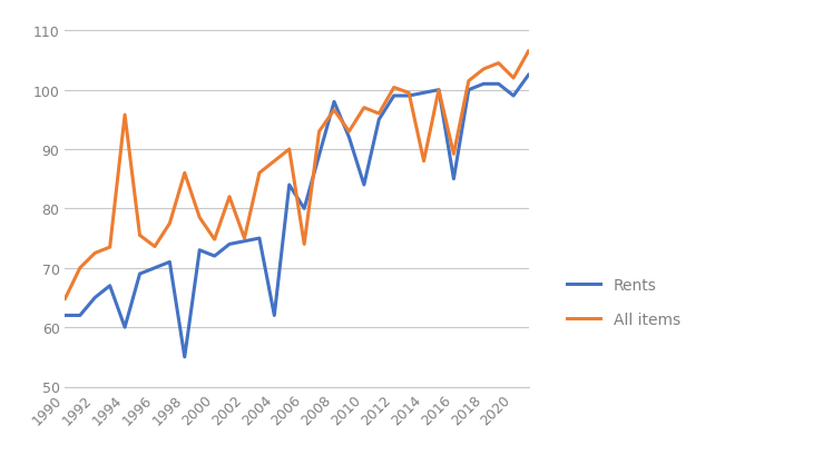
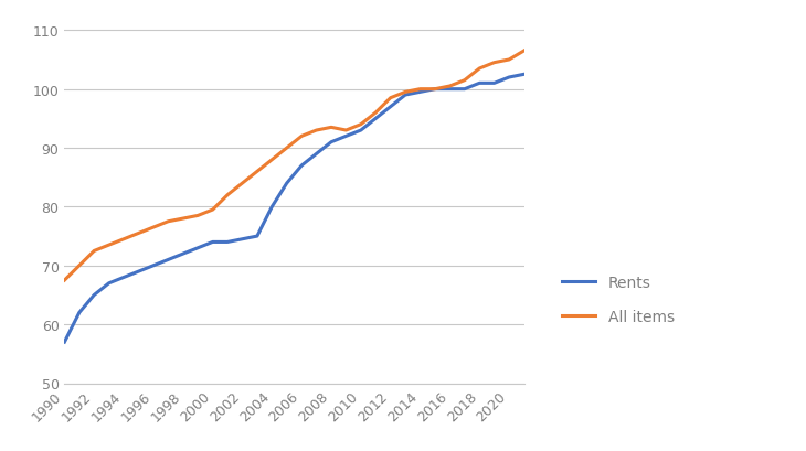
Rents/1990: 62.0 -> 57.0
All items/1990: 64.8 -> 67.5
Rents/1994: 60.0 -> 68.0
All items/1994: 95.8 -> 74.5
All items/1996: 73.6 -> 76.5
Rents/1998: 55.0 -> 72.0
All items/1998: 86.0 -> 78.0
Rents/2000: 72.0 -> 74.0
All items/2000: 74.8 -> 79.5
All items/2002: 75.0 -> 84.0
Rents/2004: 62.0 -> 80.0
Rents/2006: 80.0 -> 87.0
All items/2006: 74.0 -> 92.0
Rents/2008: 98.0 -> 91.0
All items/2008: 96.6 -> 93.5
Rents/2010: 84.0 -> 93.0
All items/2010: 97.0 -> 94.0
Rents/2012: 99.0 -> 97.0
All items/2012: 100.4 -> 98.5
All items/2014: 88.0 -> 100.0
Rents/2016: 85.0 -> 100.0
All items/2016: 89.2 -> 100.5
Rents/2020: 99.0 -> 102.0
All items/2020: 102.0 -> 105.0
